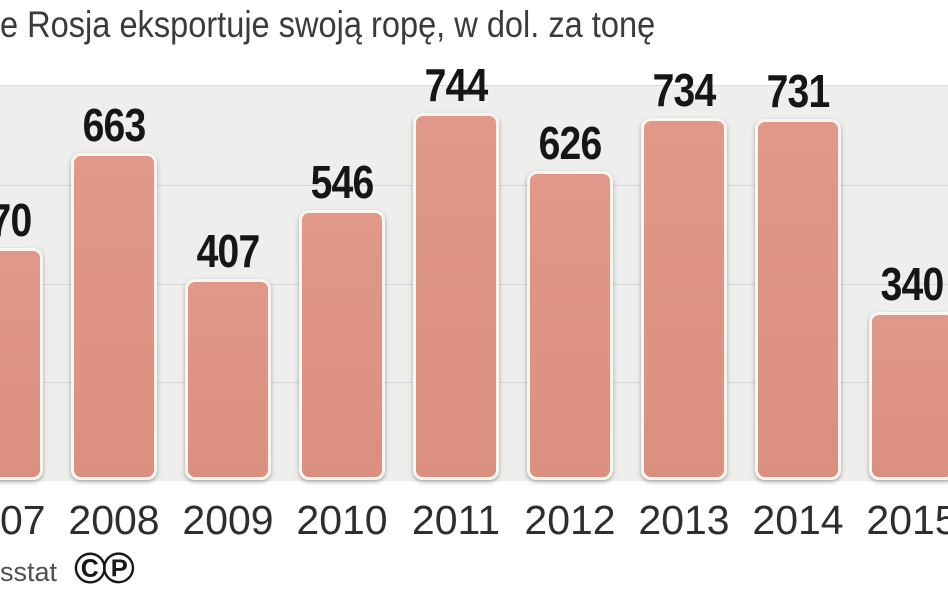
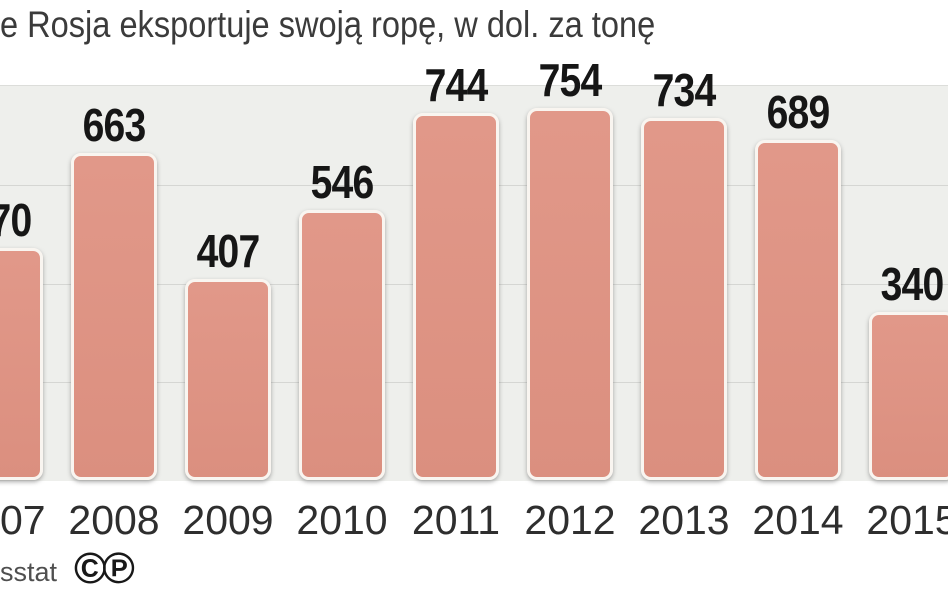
2012: 626 -> 754
2014: 731 -> 689
